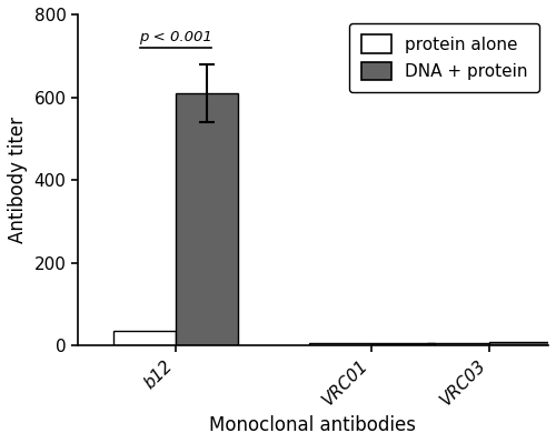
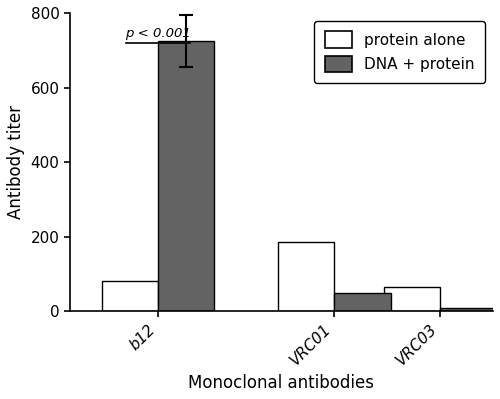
protein alone/b12: 35 -> 80
DNA + protein/b12: 610 -> 725
protein alone/VRC01: 5 -> 185
DNA + protein/VRC01: 7 -> 50
protein alone/VRC03: 5 -> 65
